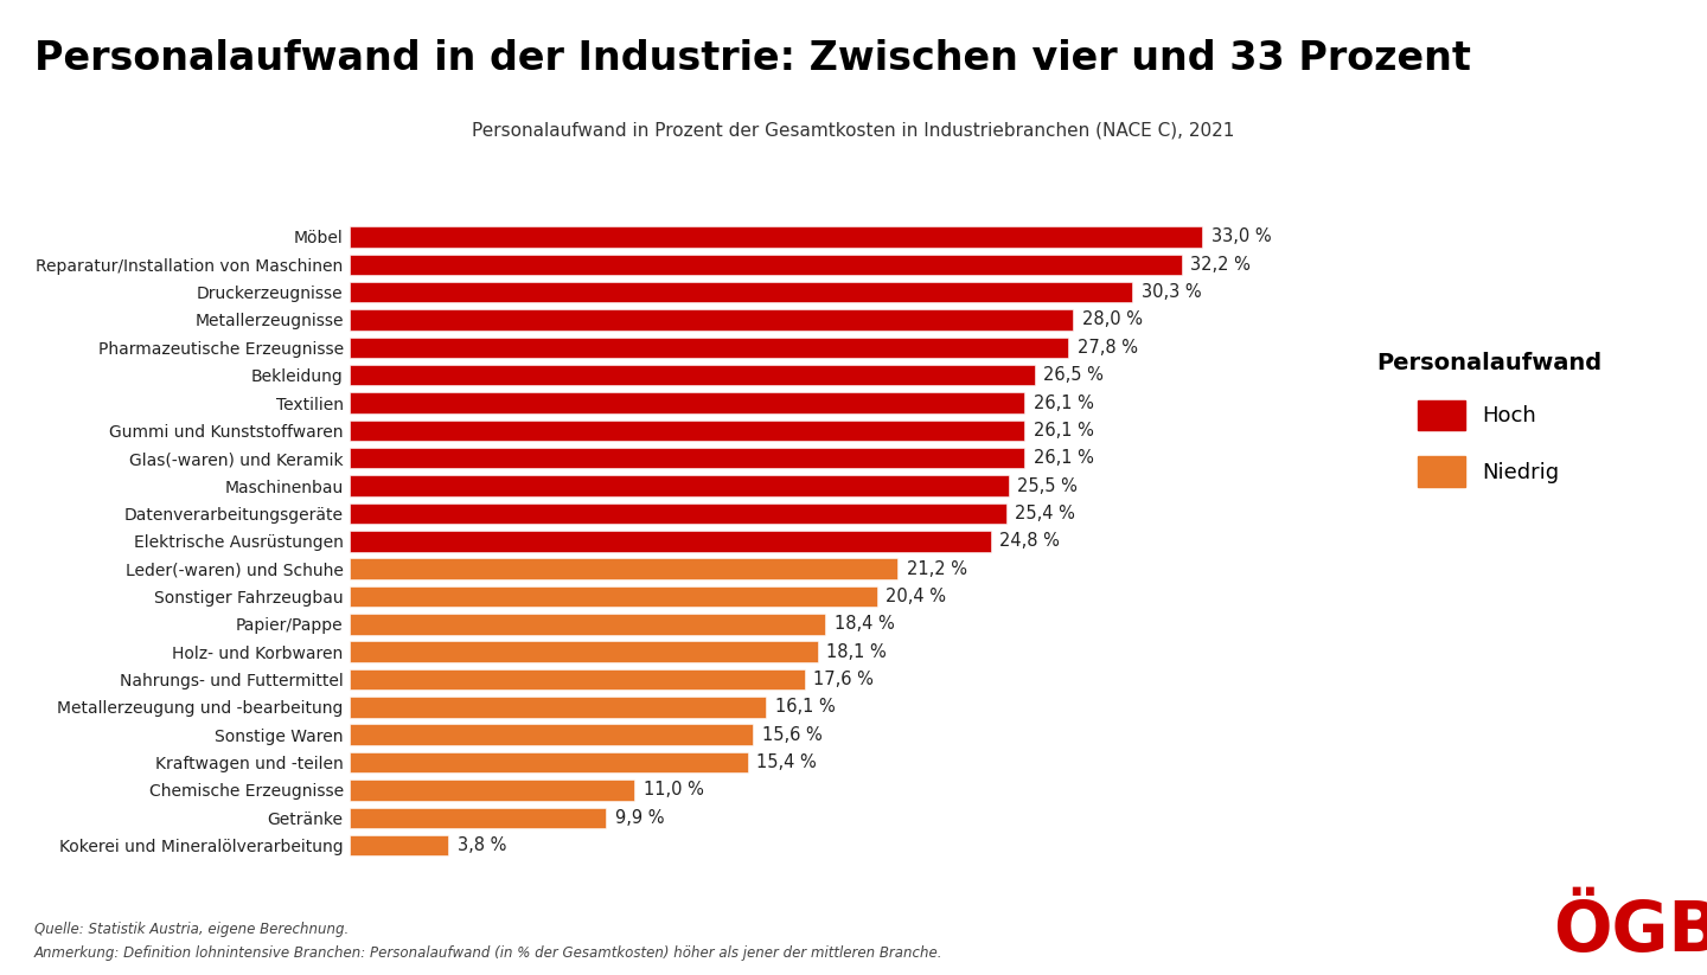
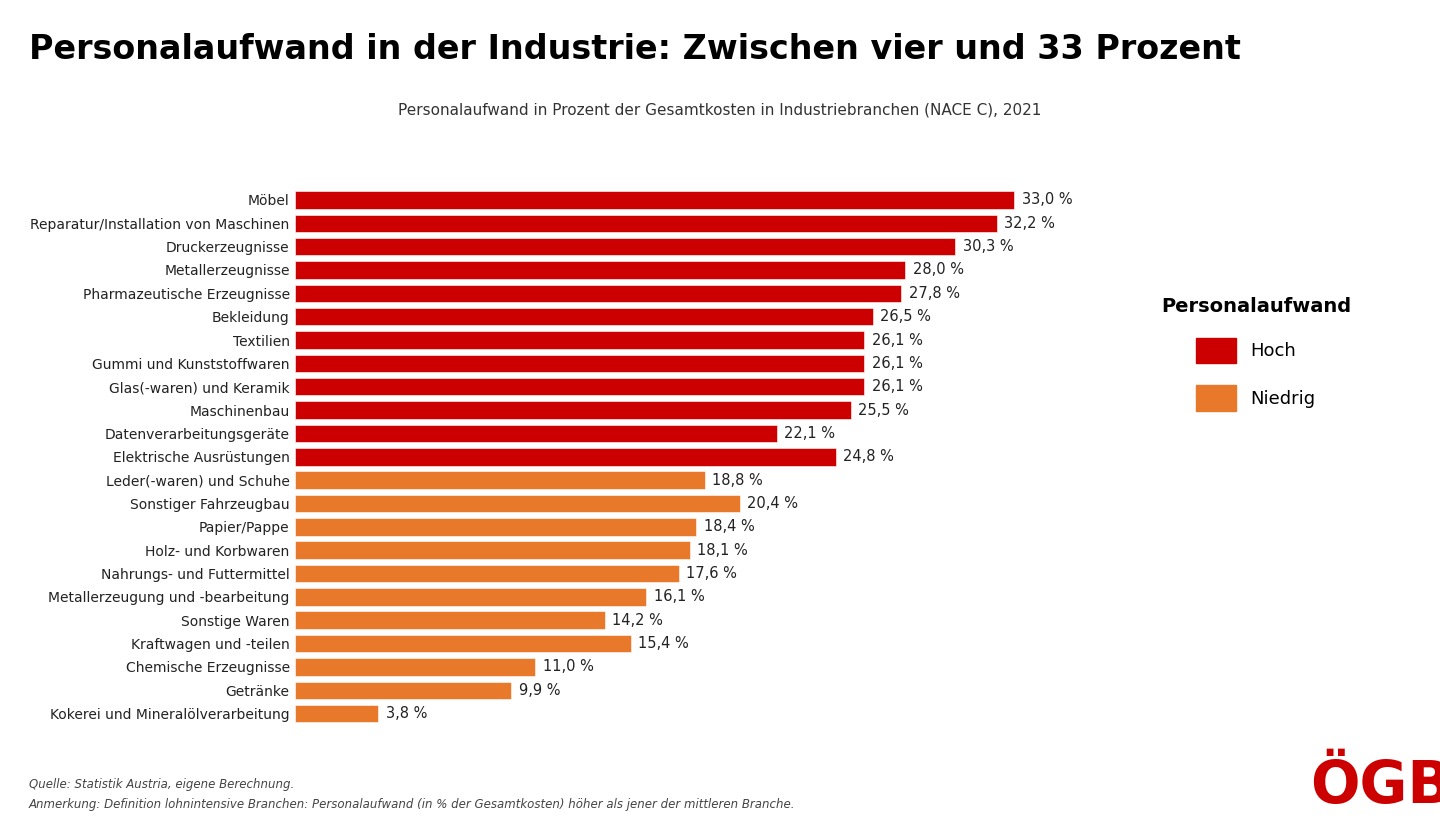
Datenverarbeitungsgeräte: 25,4 -> 22,1
Leder(-waren) und Schuhe: 21,2 -> 18,8
Sonstige Waren: 15,6 -> 14,2
